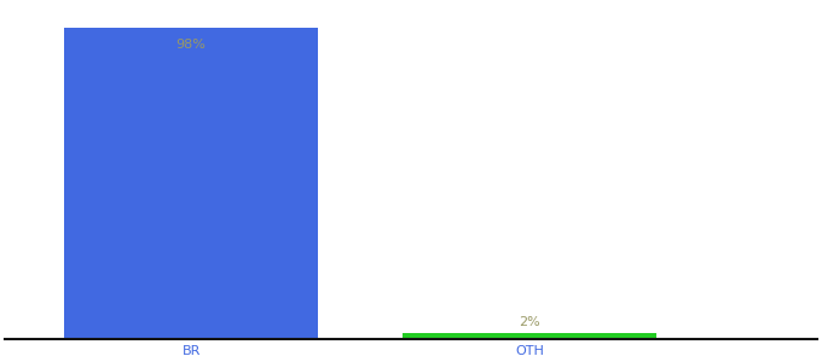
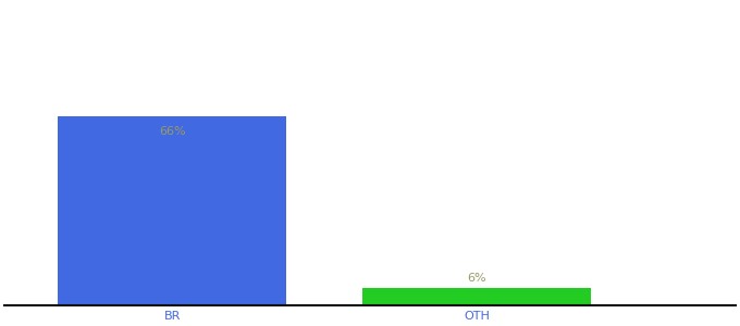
BR: 98% -> 66%
OTH: 2% -> 6%
